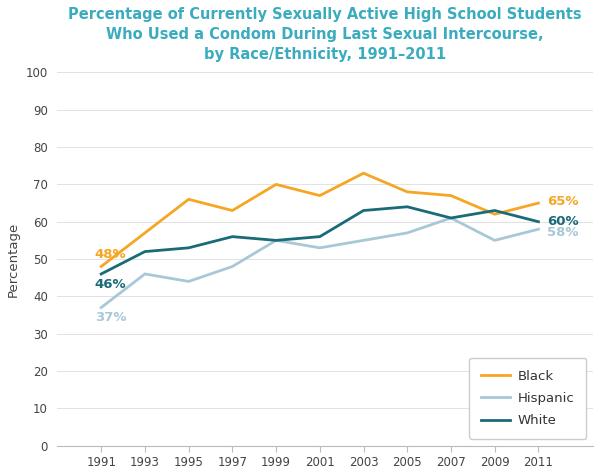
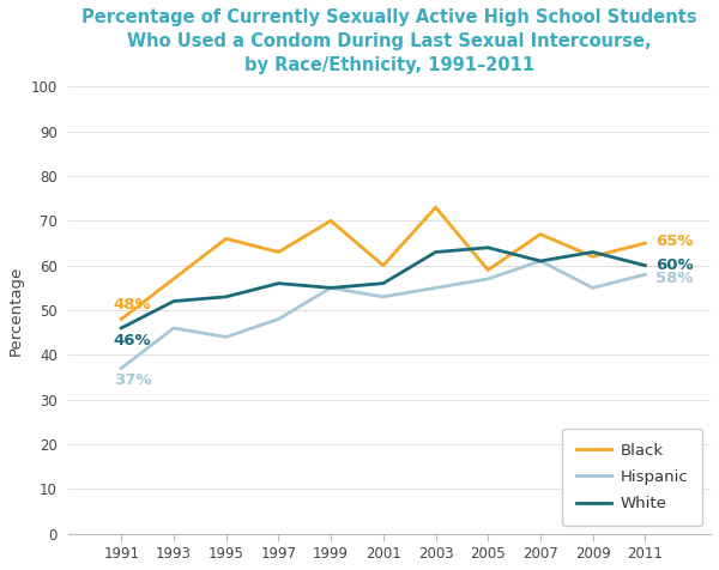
Black/2001: 67 -> 60
Black/2005: 68 -> 59
